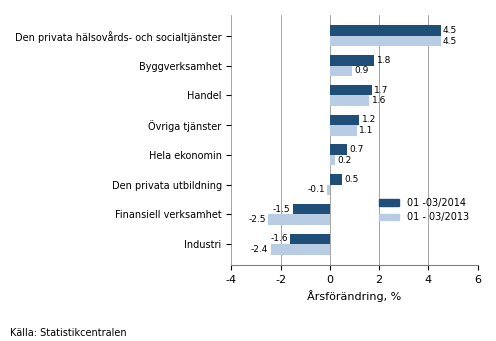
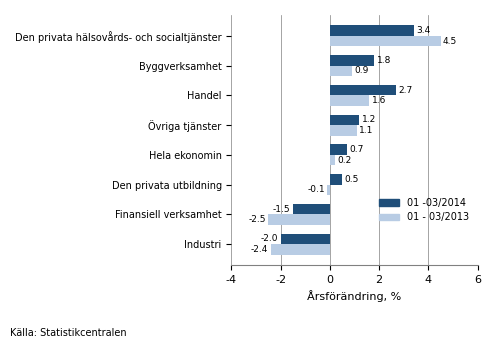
01 -03/2014/Den privata hälsovårds- och socialtjänster: 4.5 -> 3.4
01 -03/2014/Handel: 1.7 -> 2.7
01 -03/2014/Industri: -1.6 -> -2.0
